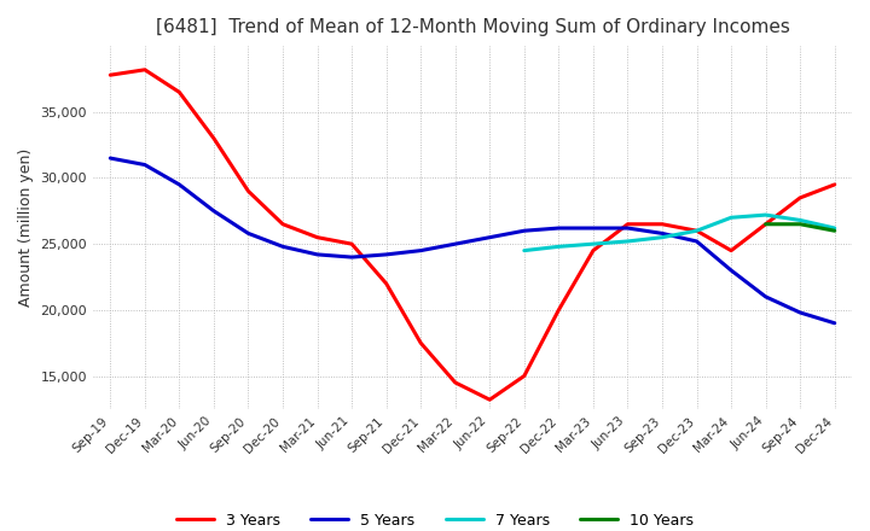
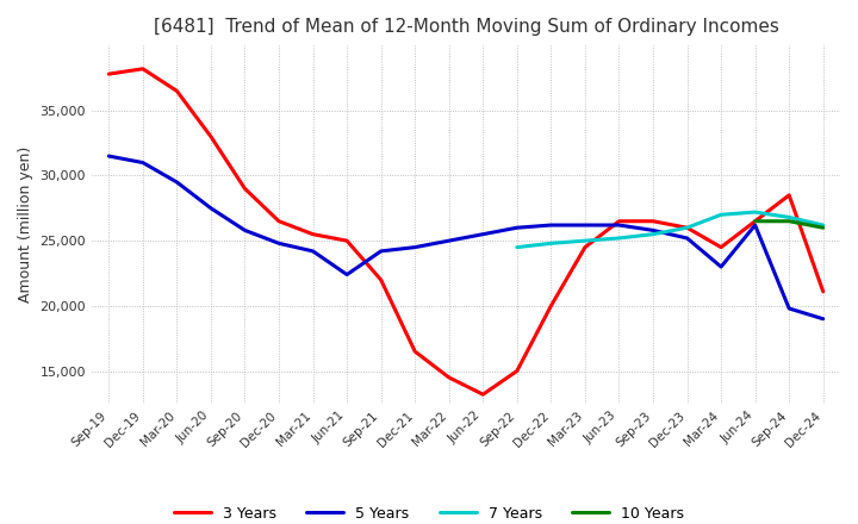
5 Years/Jun-21: 24,000 -> 22,400
3 Years/Dec-21: 17,500 -> 16,500
5 Years/Jun-24: 21,000 -> 26,200
3 Years/Dec-24: 29,500 -> 21,100
